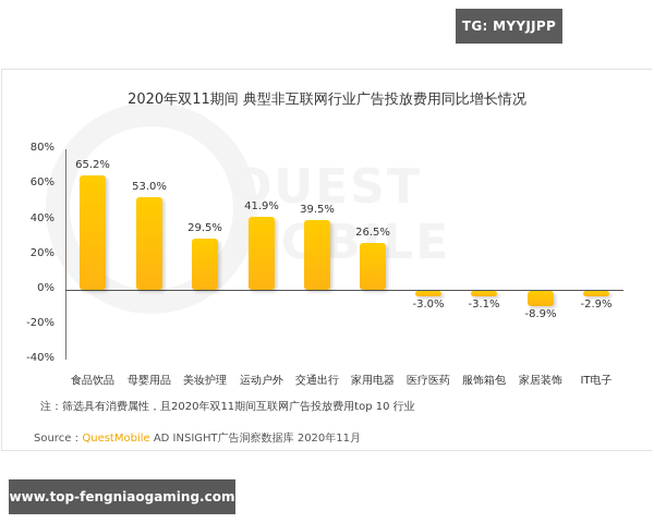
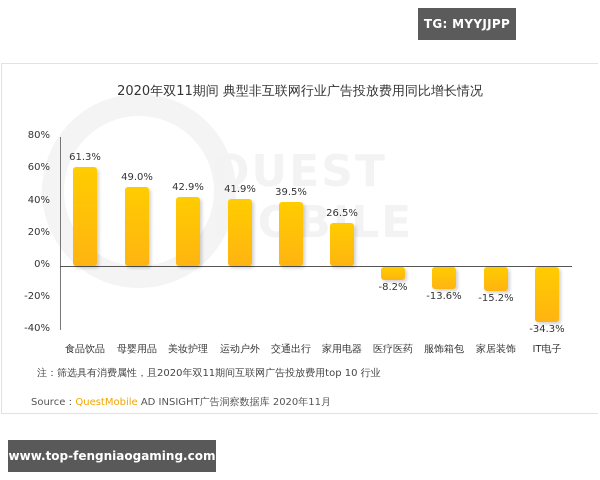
食品饮品: 65.2% -> 61.3%
母婴用品: 53.0% -> 49.0%
美妆护理: 29.5% -> 42.9%
医疗医药: -3.0% -> -8.2%
服饰箱包: -3.1% -> -13.6%
家居装饰: -8.9% -> -15.2%
IT电子: -2.9% -> -34.3%
